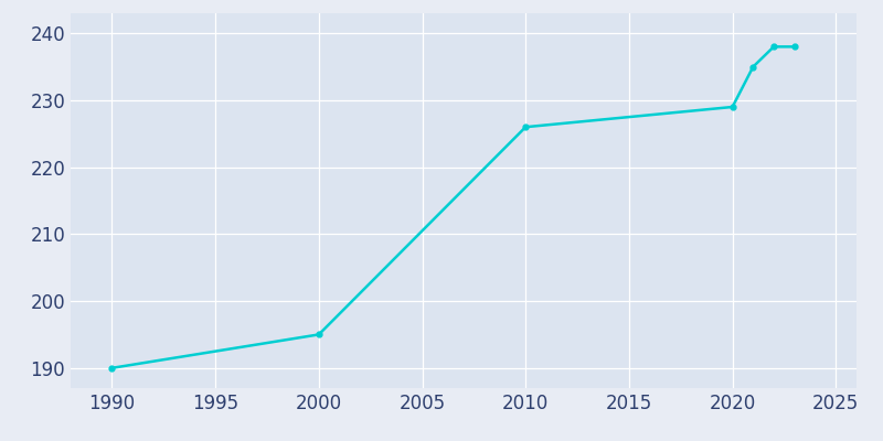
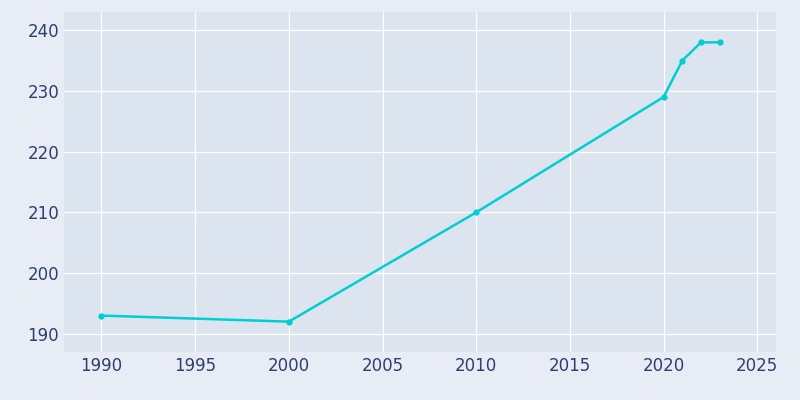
1990: 190 -> 193
2000: 195 -> 192
2010: 226 -> 210
